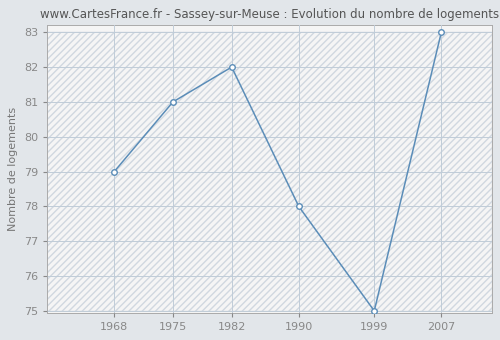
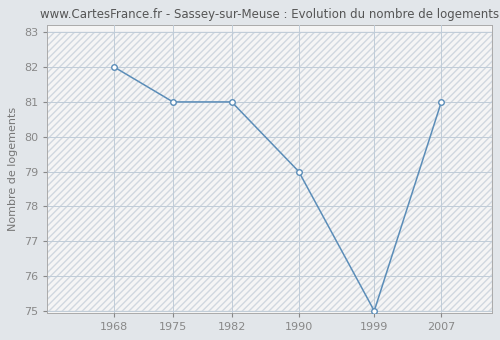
1968: 79 -> 82
1982: 82 -> 81
1990: 78 -> 79
2007: 83 -> 81
